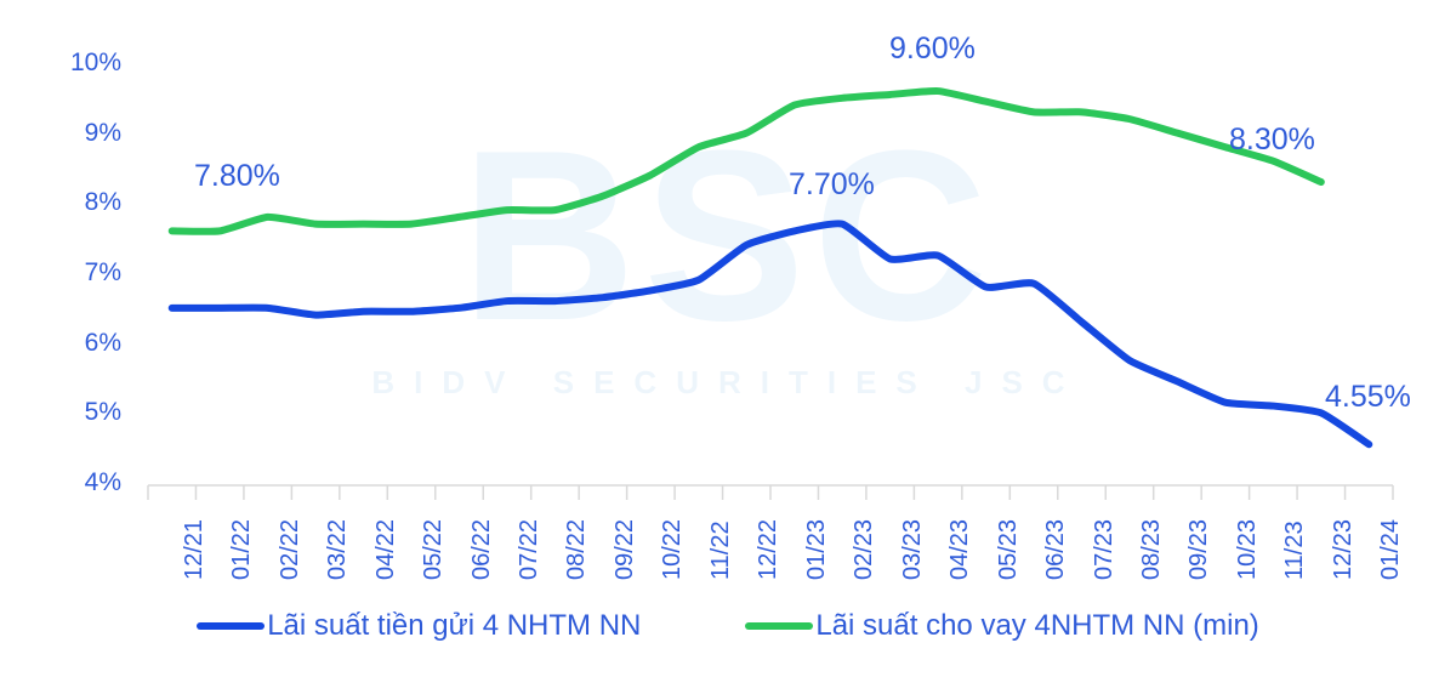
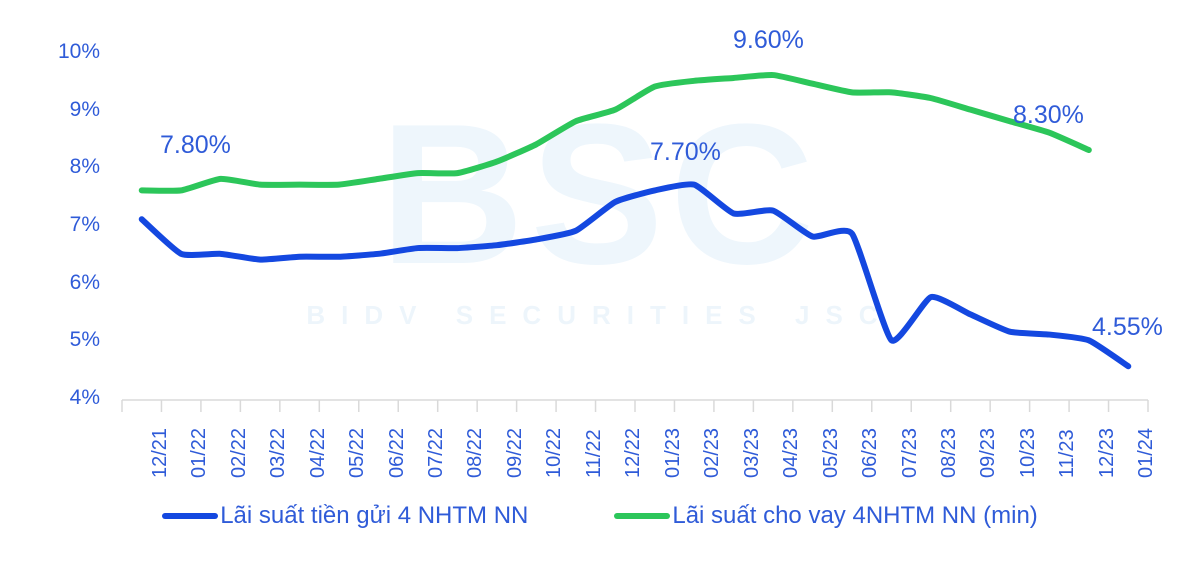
Lãi suất tiền gửi 4 NHTM NN/12/21: 6.5% -> 7.1%
Lãi suất tiền gửi 4 NHTM NN/07/23: 6.3% -> 5.0%
